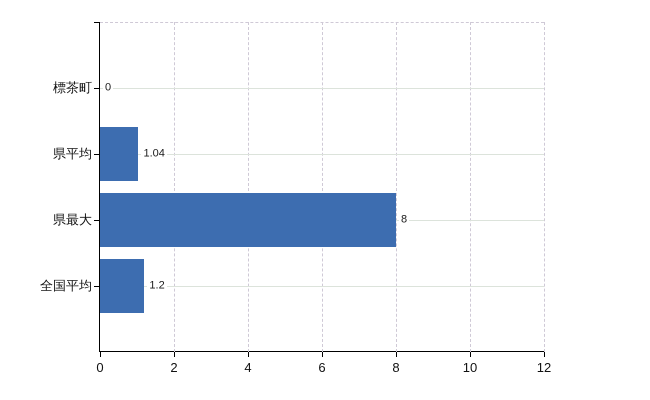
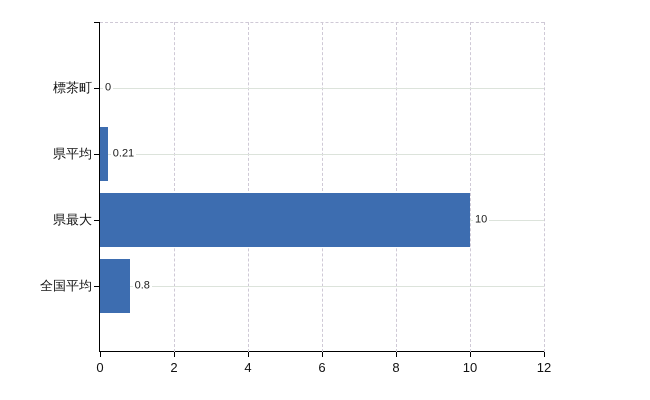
県平均: 1.04 -> 0.21
県最大: 8 -> 10
全国平均: 1.2 -> 0.8
